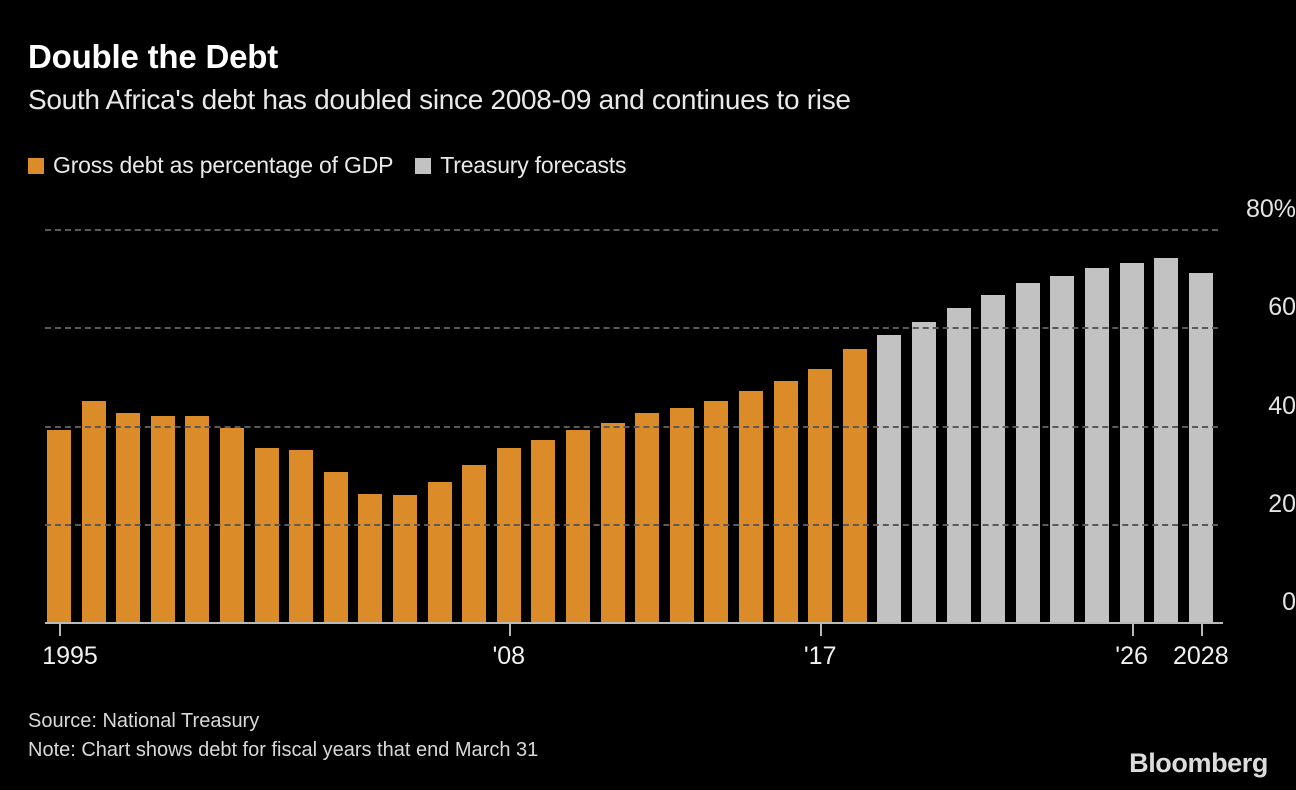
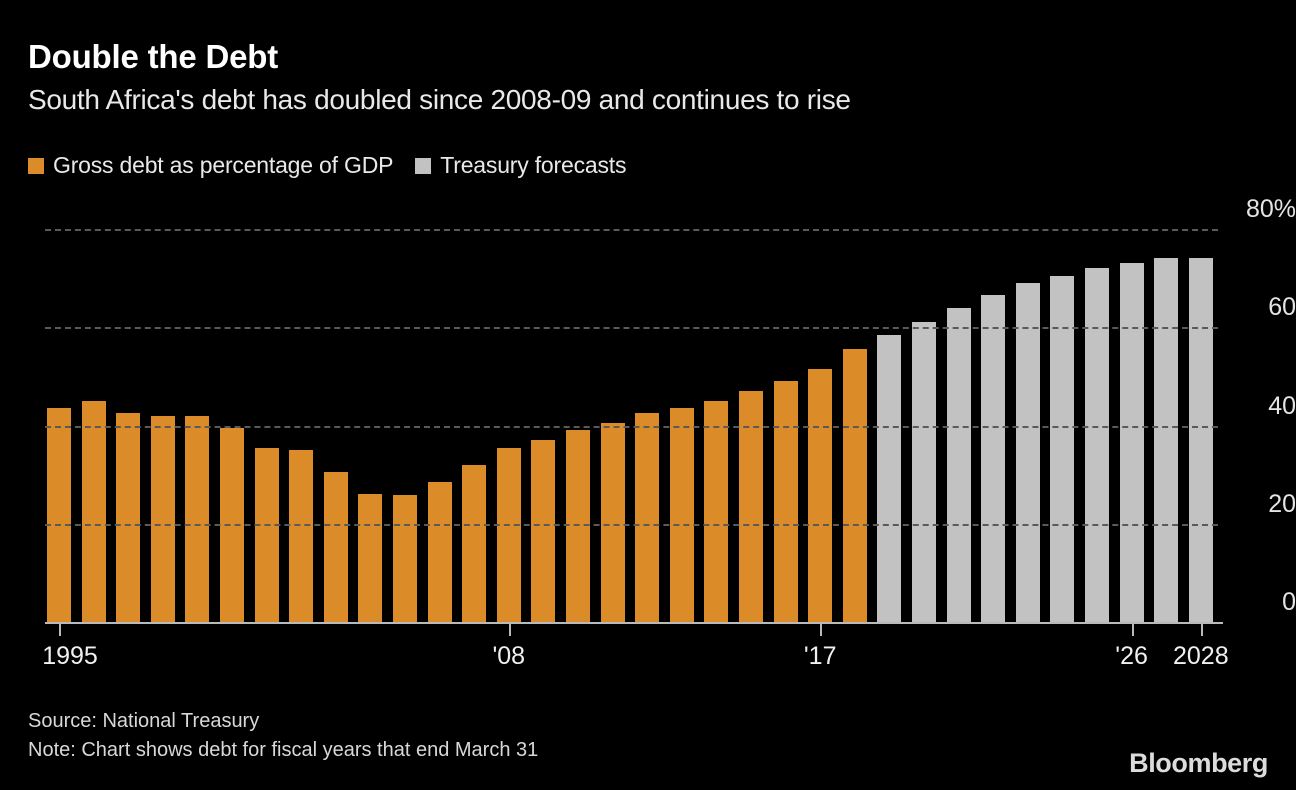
Gross debt as percentage of GDP/1995: 39% -> 44%
Treasury forecasts/2028: 71% -> 74%
